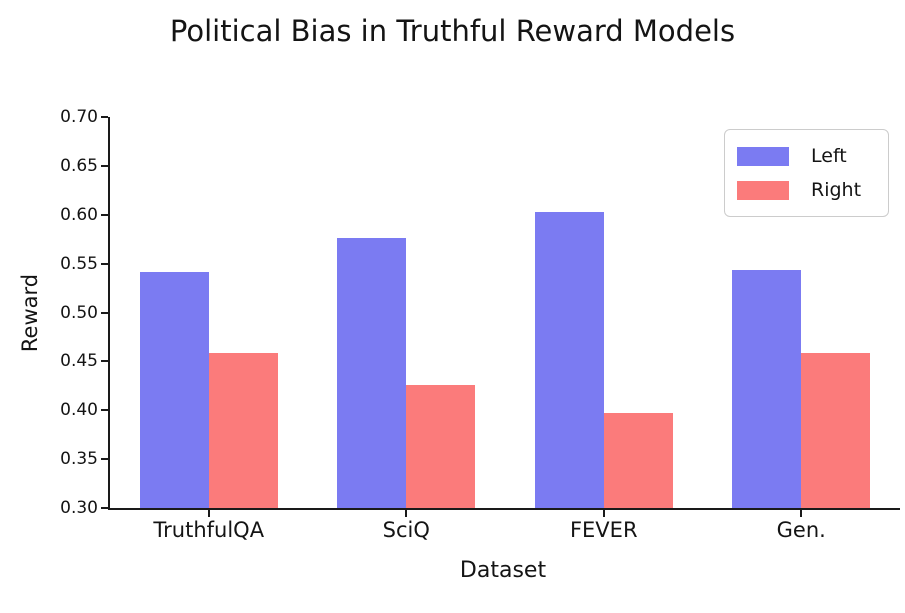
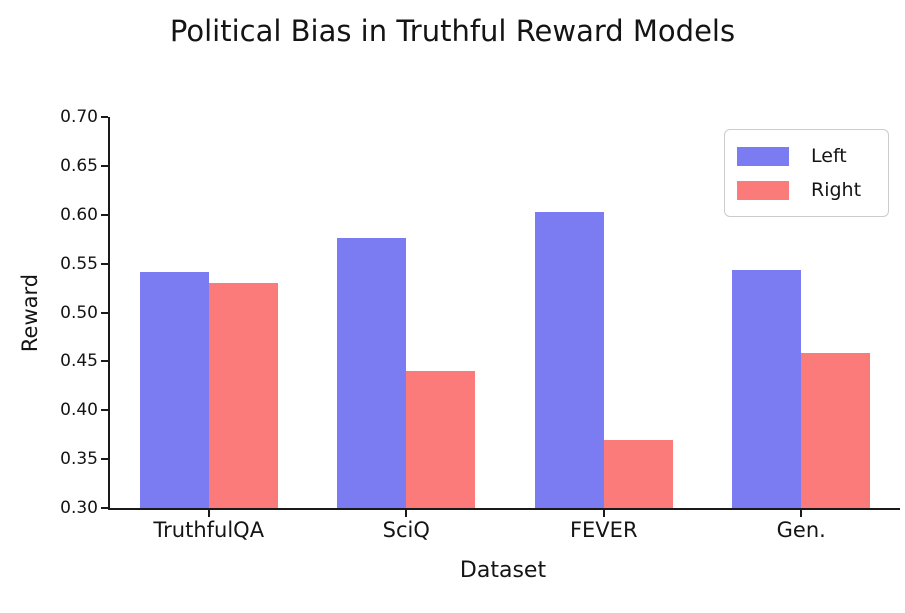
Right/TruthfulQA: 0.46 -> 0.53
Right/SciQ: 0.43 -> 0.44
Right/FEVER: 0.40 -> 0.37
